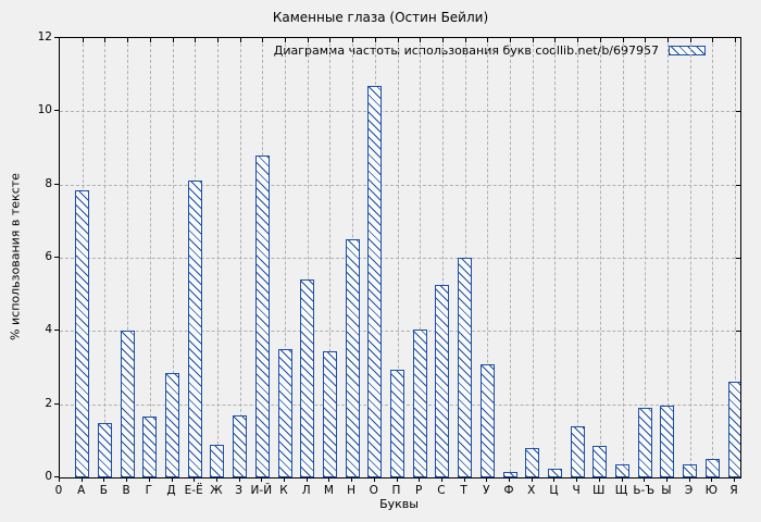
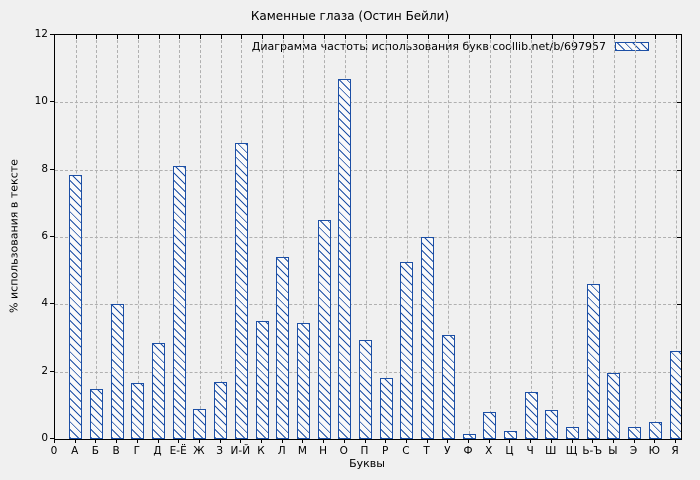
Р: 4.0 -> 1.8
Ь-Ъ: 1.9 -> 4.6
